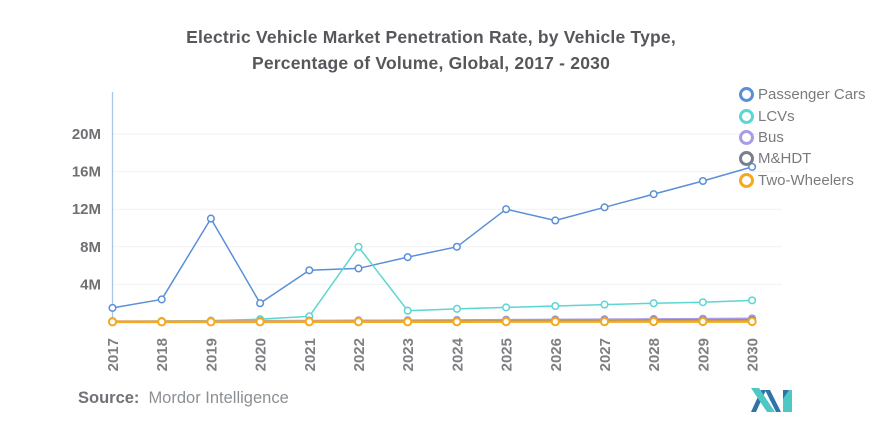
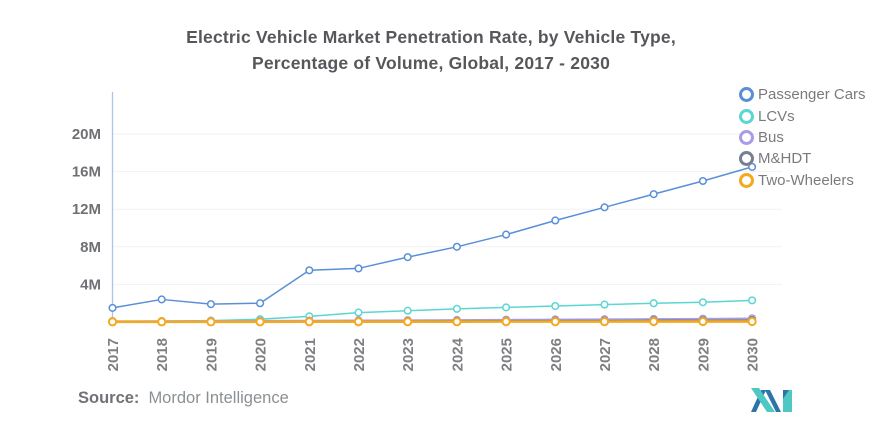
Passenger Cars/2019: 11M -> 2M
LCVs/2022: 8M -> 1M
Passenger Cars/2025: 12M -> 9M
